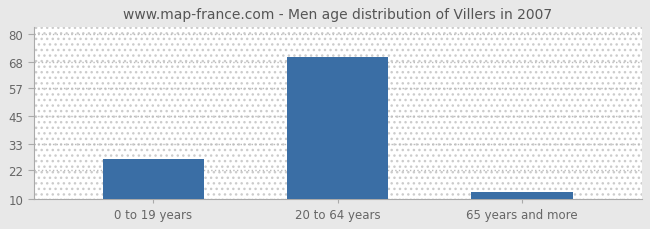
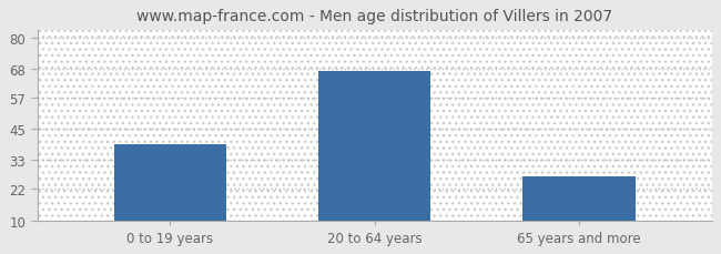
0 to 19 years: 27 -> 39
20 to 64 years: 70 -> 67
65 years and more: 13 -> 27
